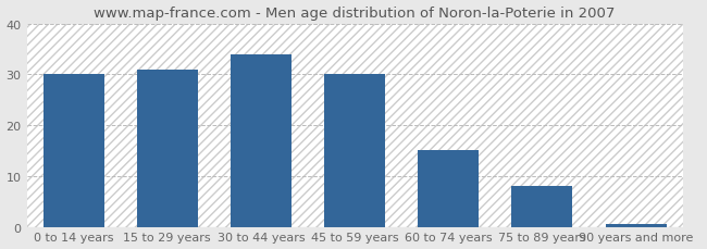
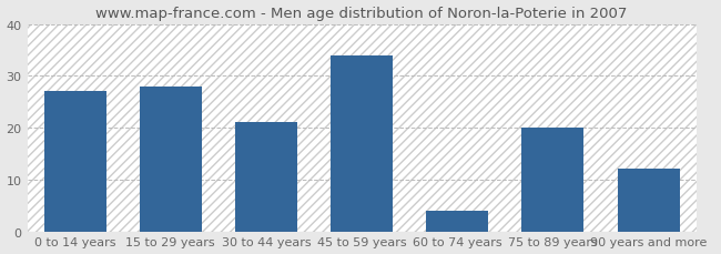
0 to 14 years: 30.0 -> 27.0
15 to 29 years: 31.0 -> 28.0
30 to 44 years: 34.0 -> 21.0
45 to 59 years: 30.0 -> 34.0
60 to 74 years: 15.0 -> 4.0
75 to 89 years: 8.0 -> 20.0
90 years and more: 0.5 -> 12.0
